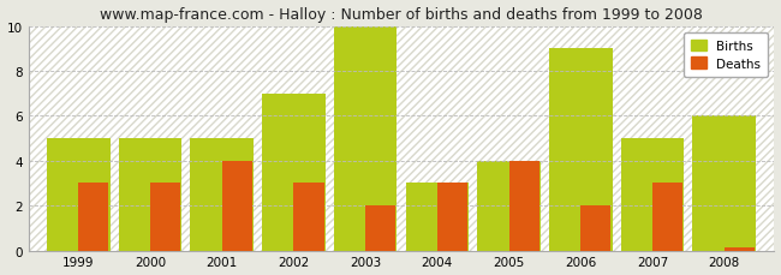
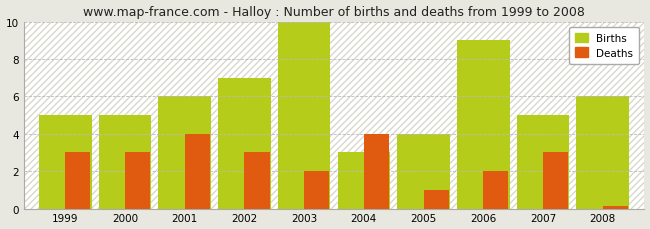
Births/2001: 5 -> 6
Deaths/2004: 3.0 -> 4.0
Deaths/2005: 4.0 -> 1.0
